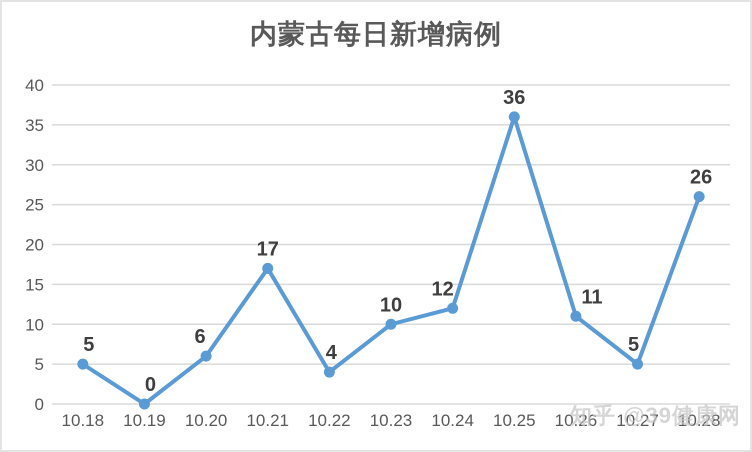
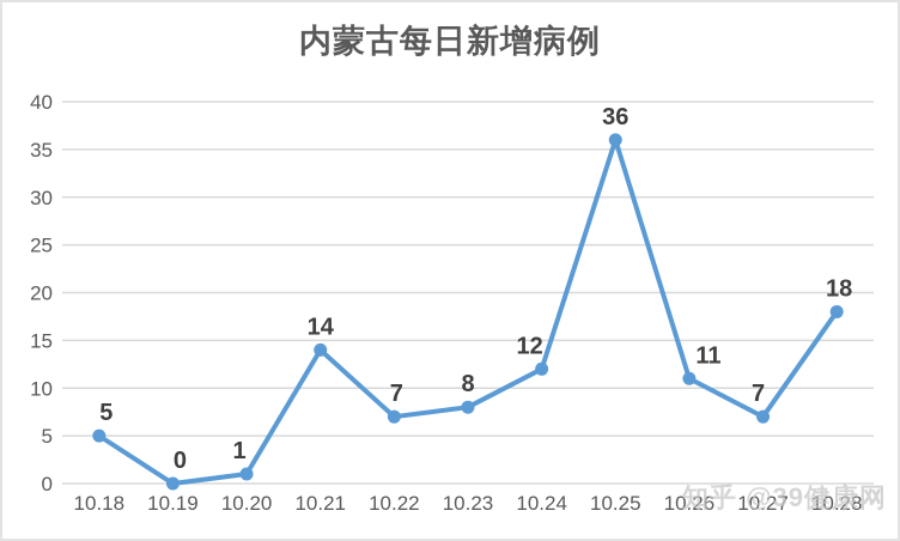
10.20: 6 -> 1
10.21: 17 -> 14
10.22: 4 -> 7
10.23: 10 -> 8
10.27: 5 -> 7
10.28: 26 -> 18
